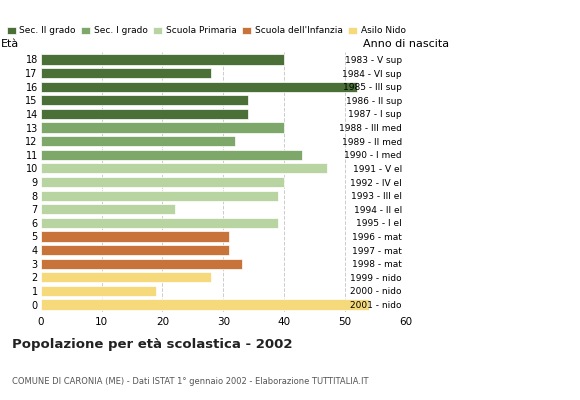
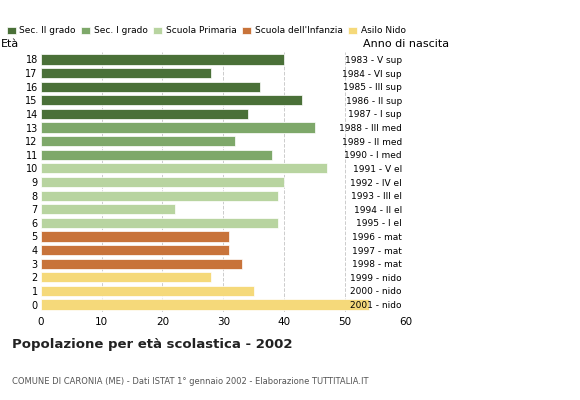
16: 52 -> 36
15: 34 -> 43
13: 40 -> 45
11: 43 -> 38
1: 19 -> 35
